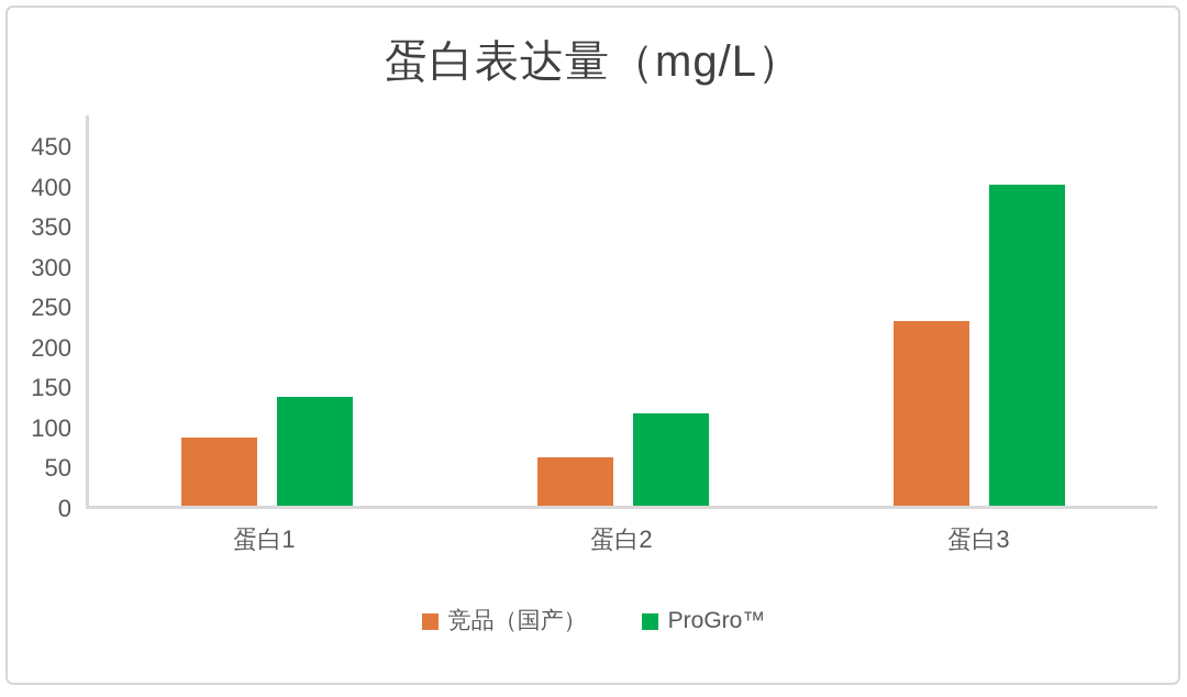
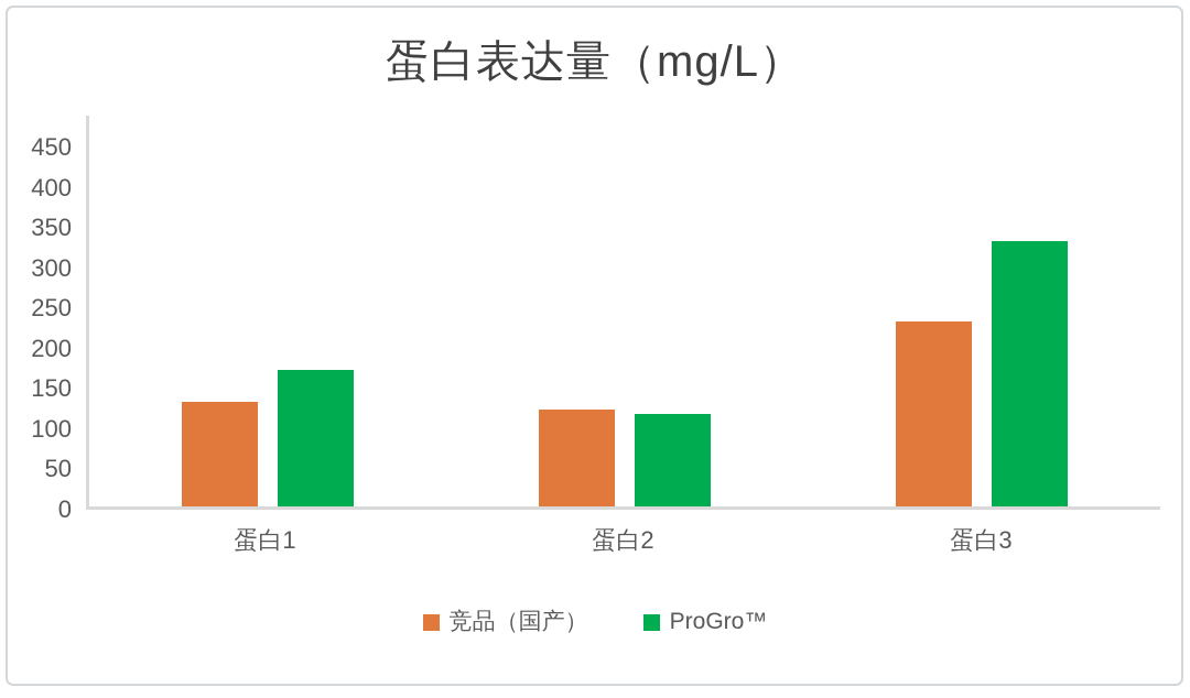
竞品（国产）/蛋白1: 80 -> 130
ProGro™/蛋白1: 140 -> 170
竞品（国产）/蛋白2: 60 -> 120
ProGro™/蛋白3: 400 -> 330
